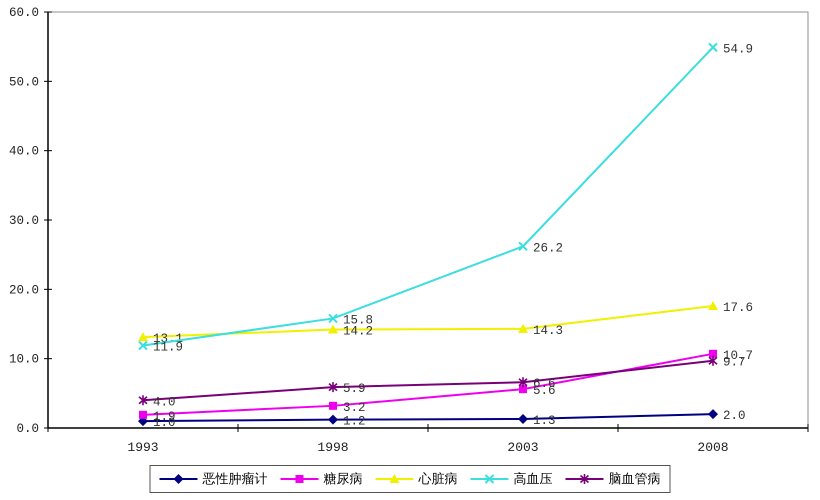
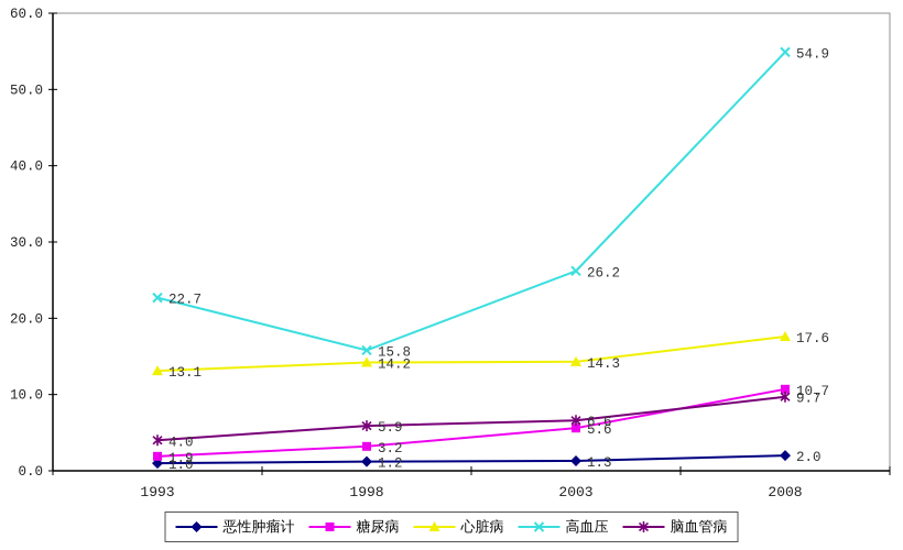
高血压/1993: 11.9 -> 22.7
